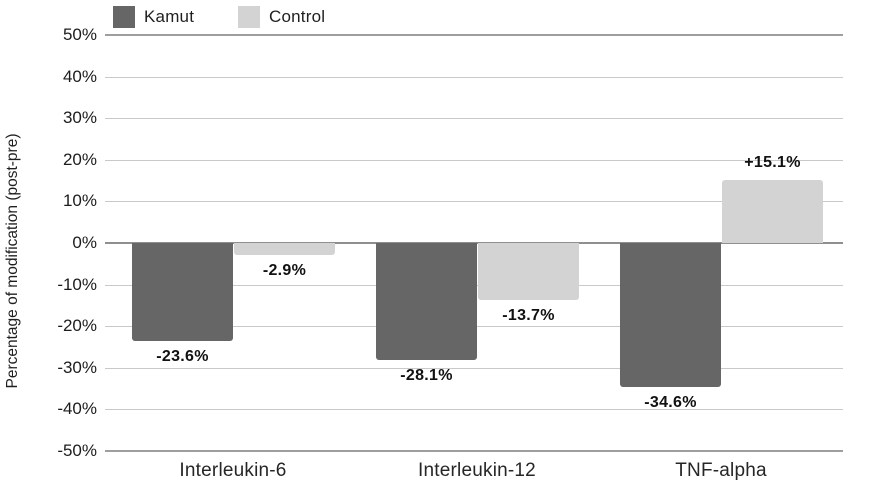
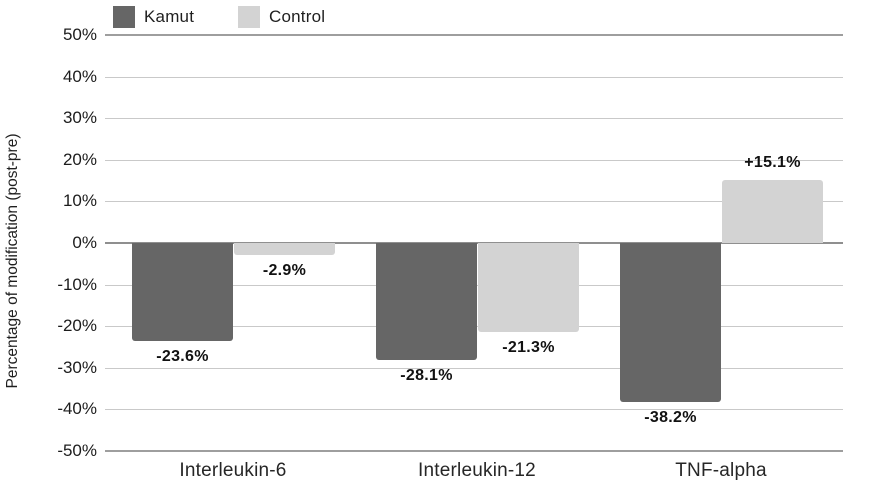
Control/Interleukin-12: -13.7% -> -21.3%
Kamut/TNF-alpha: -34.6% -> -38.2%
